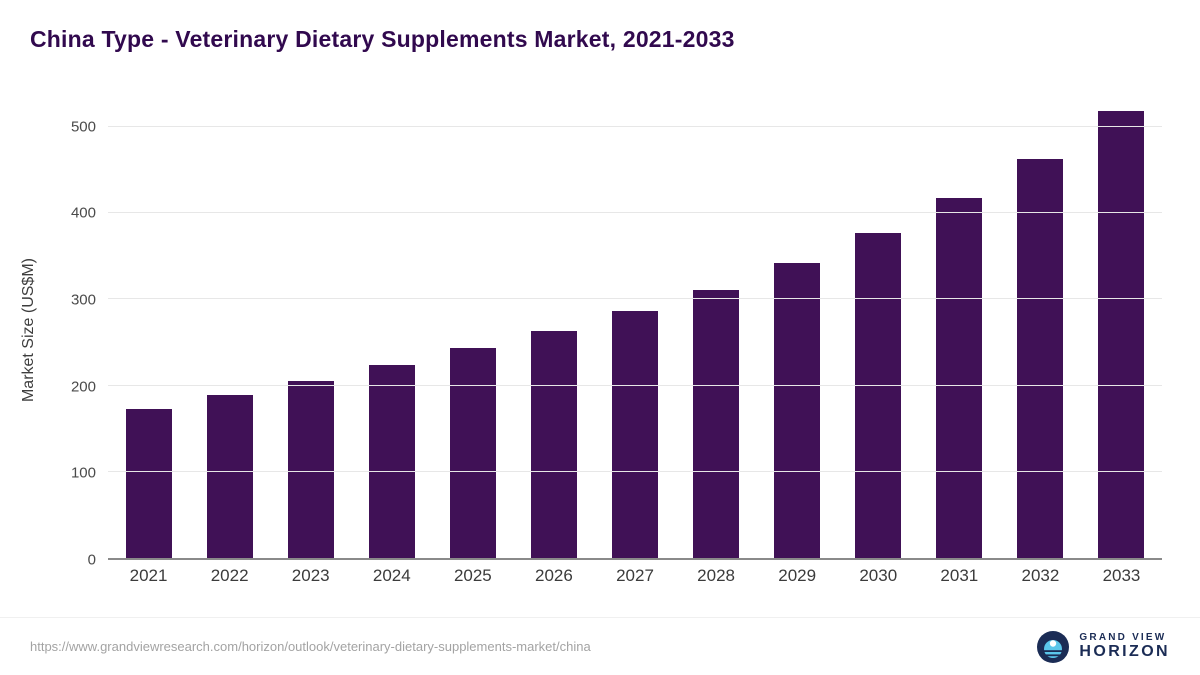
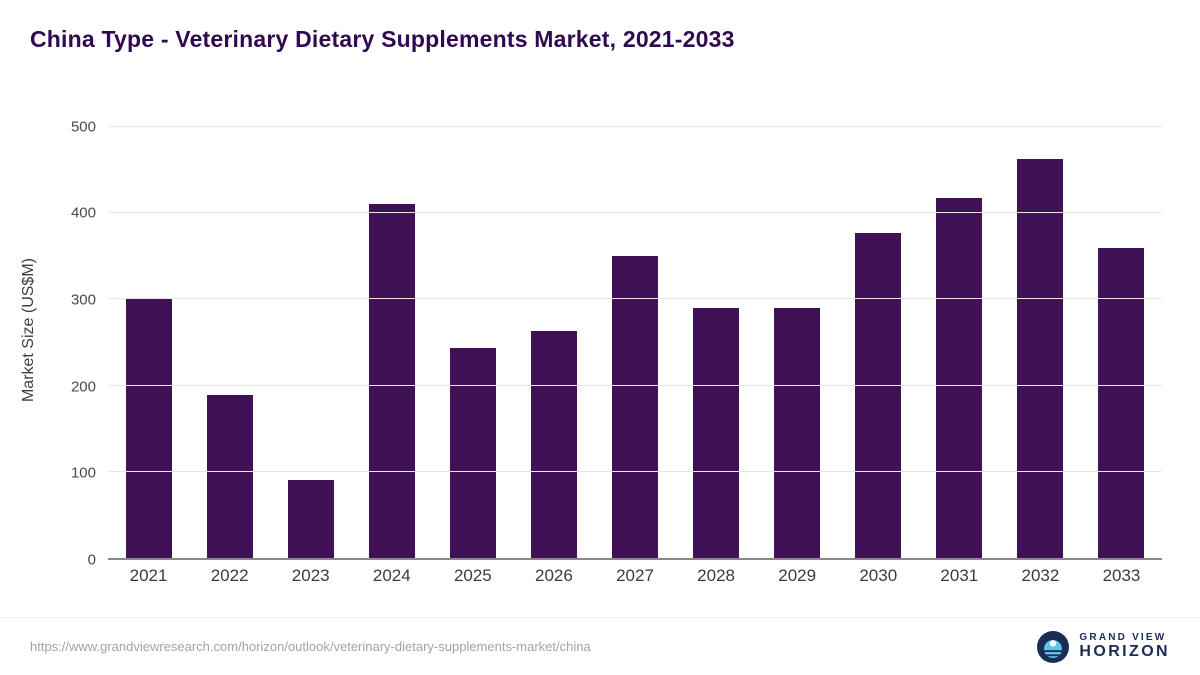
2021: 170 -> 300
2023: 200 -> 90
2024: 220 -> 410
2027: 290 -> 350
2028: 310 -> 290
2029: 340 -> 290
2033: 520 -> 360
